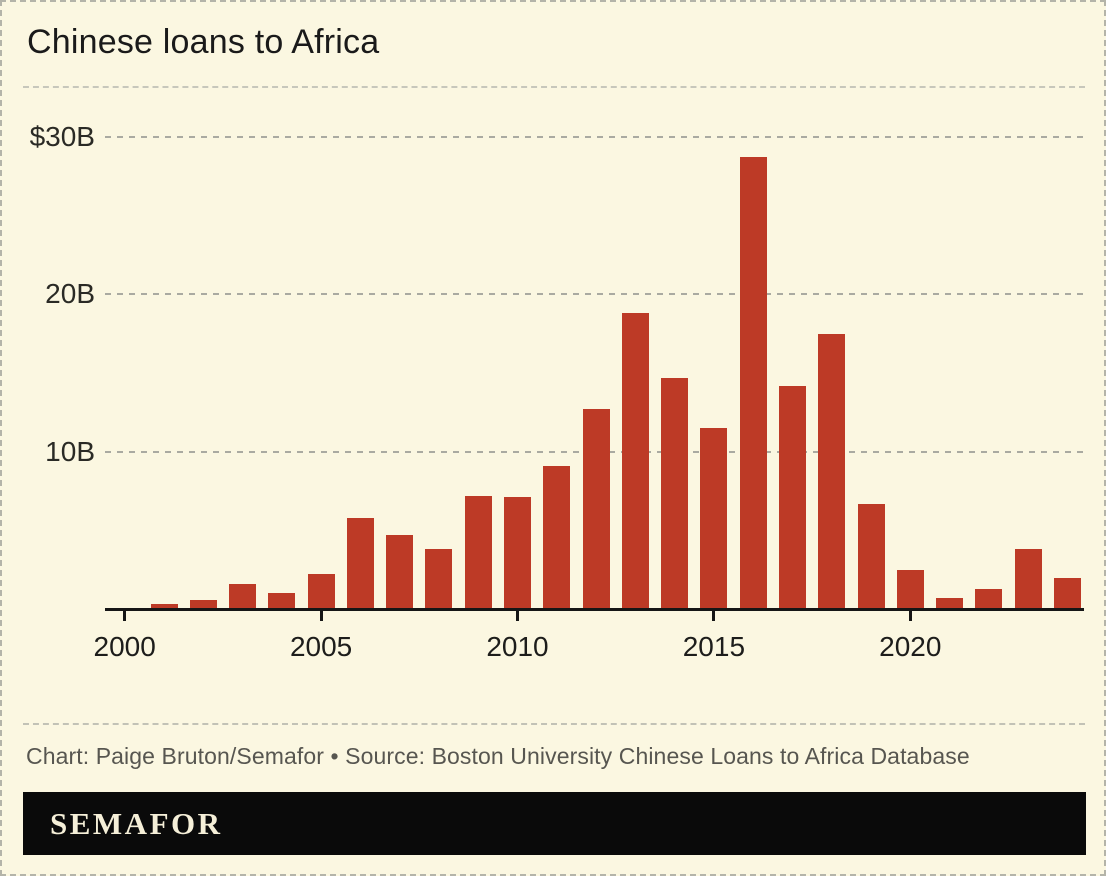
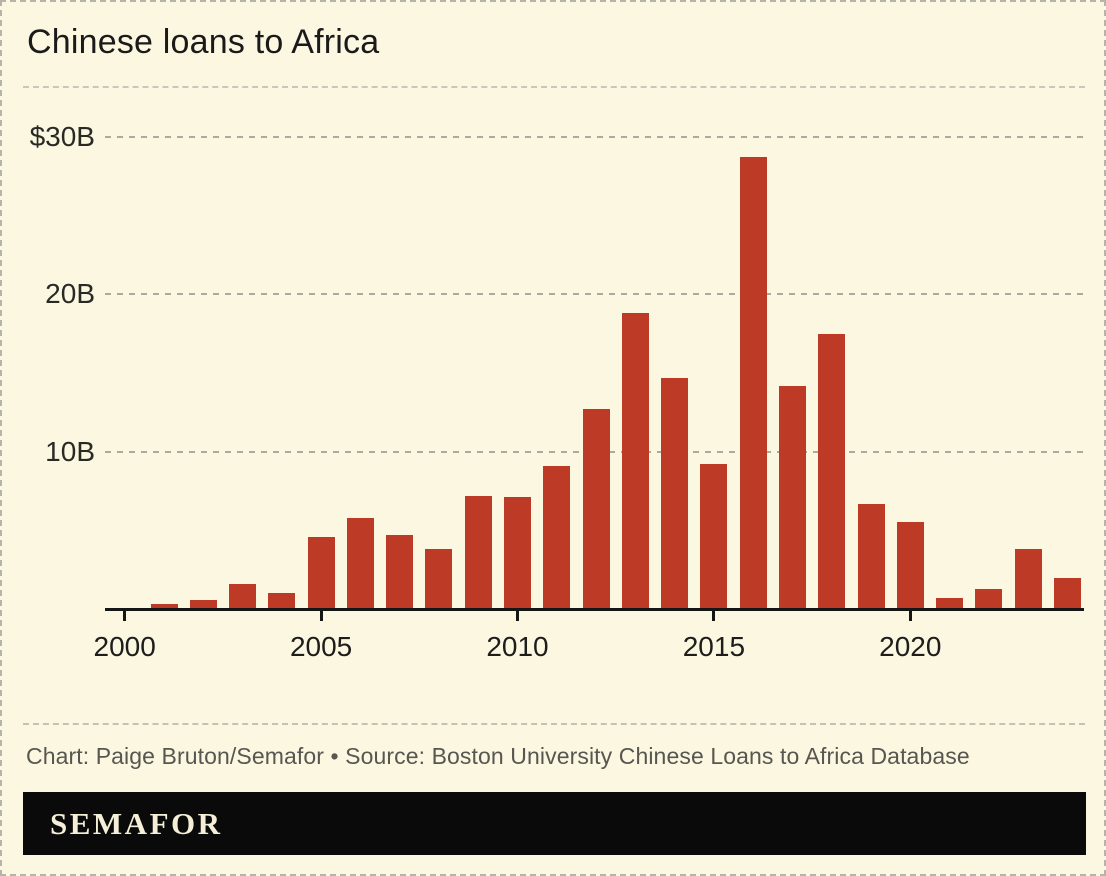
2005: $2.2B -> $4.6B
2015: $11.5B -> $9.2B
2020: $2.5B -> $5.5B
